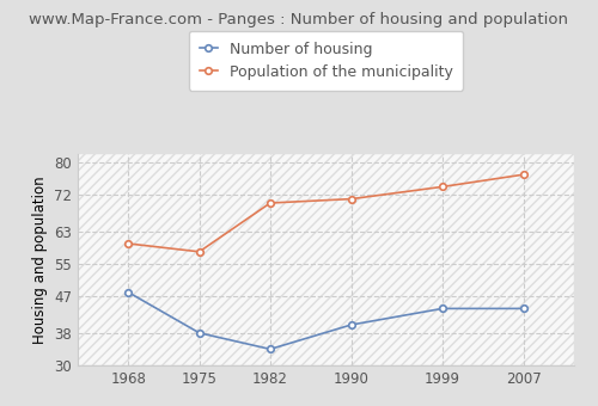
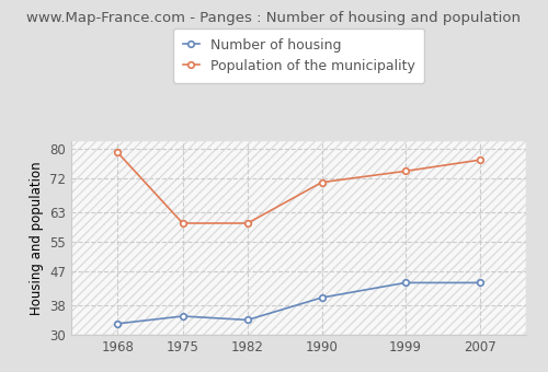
Number of housing/1968: 48 -> 33
Population of the municipality/1968: 60 -> 79
Number of housing/1975: 38 -> 35
Population of the municipality/1975: 58 -> 60
Population of the municipality/1982: 70 -> 60
